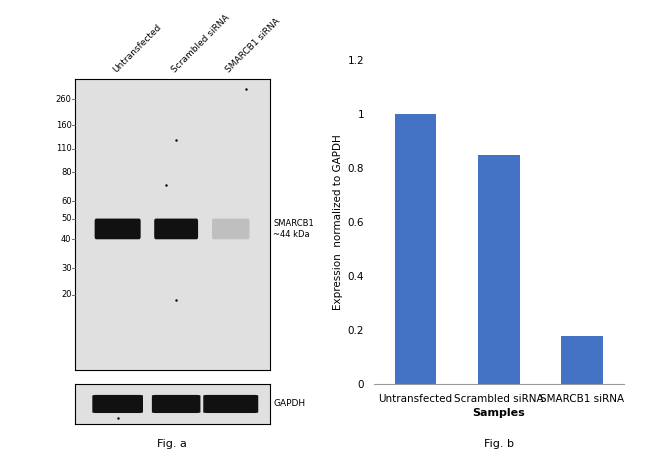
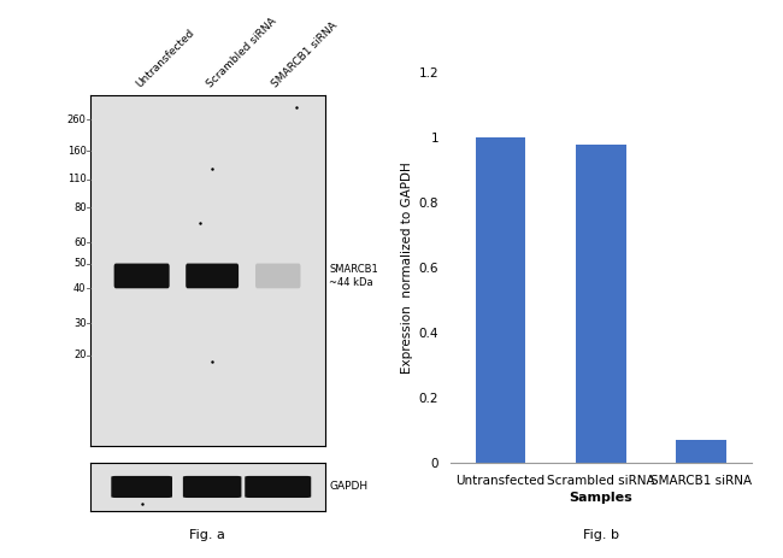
Scrambled siRNA: 0.85 -> 0.98
SMARCB1 siRNA: 0.18 -> 0.07
